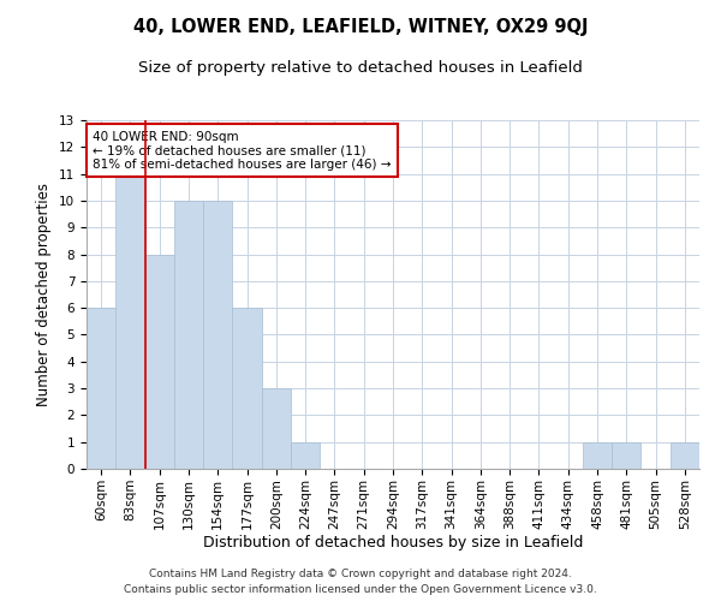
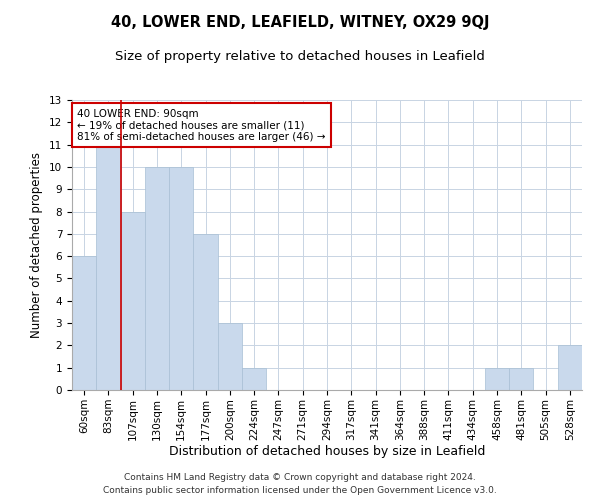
177sqm: 6 -> 7
528sqm: 1 -> 2
